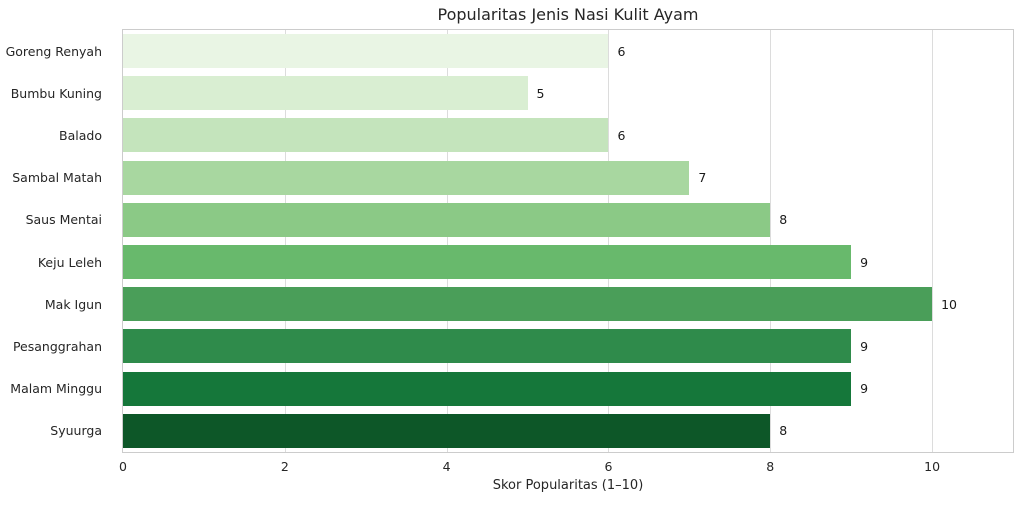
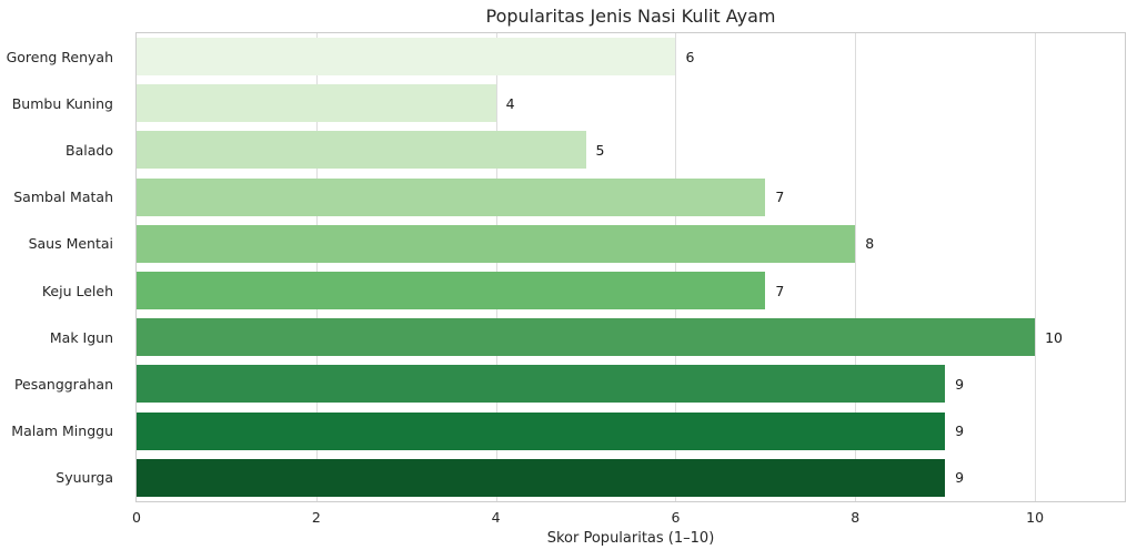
Bumbu Kuning: 5 -> 4
Balado: 6 -> 5
Keju Leleh: 9 -> 7
Syuurga: 8 -> 9
